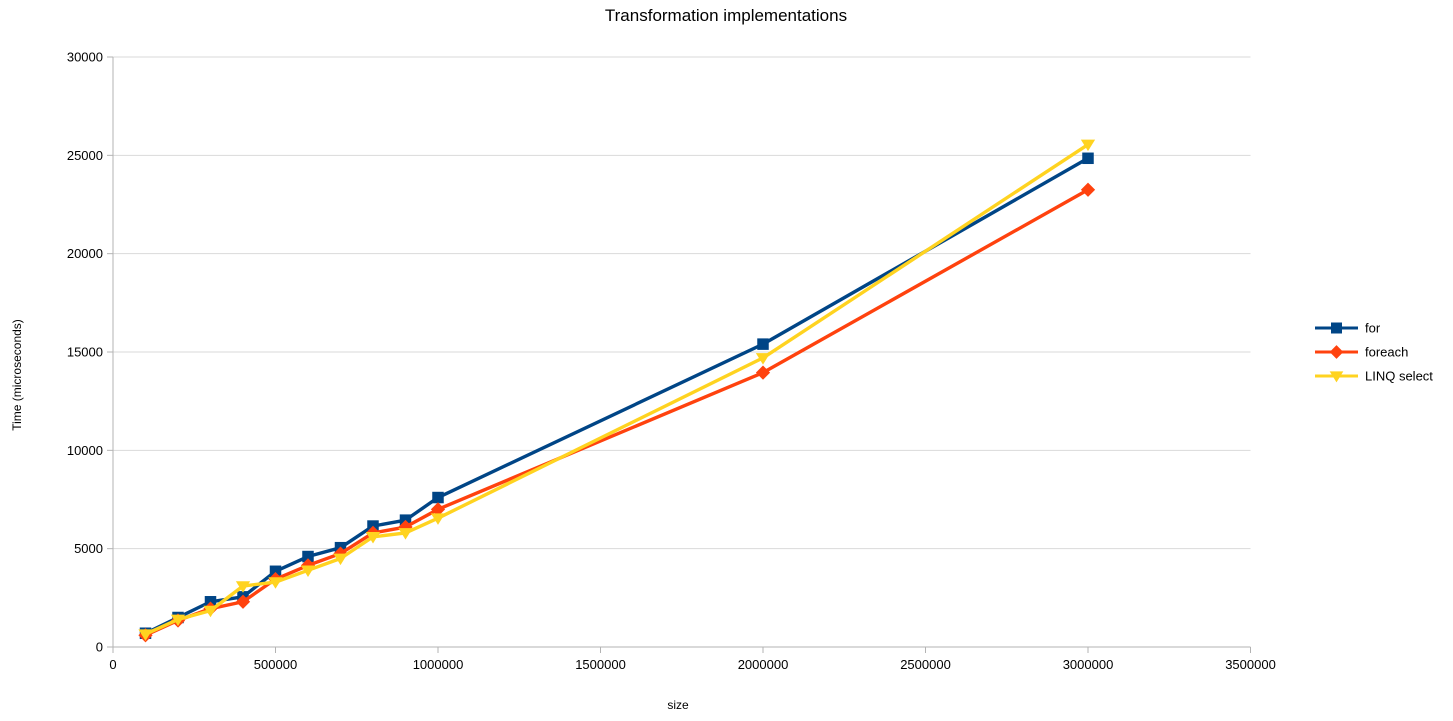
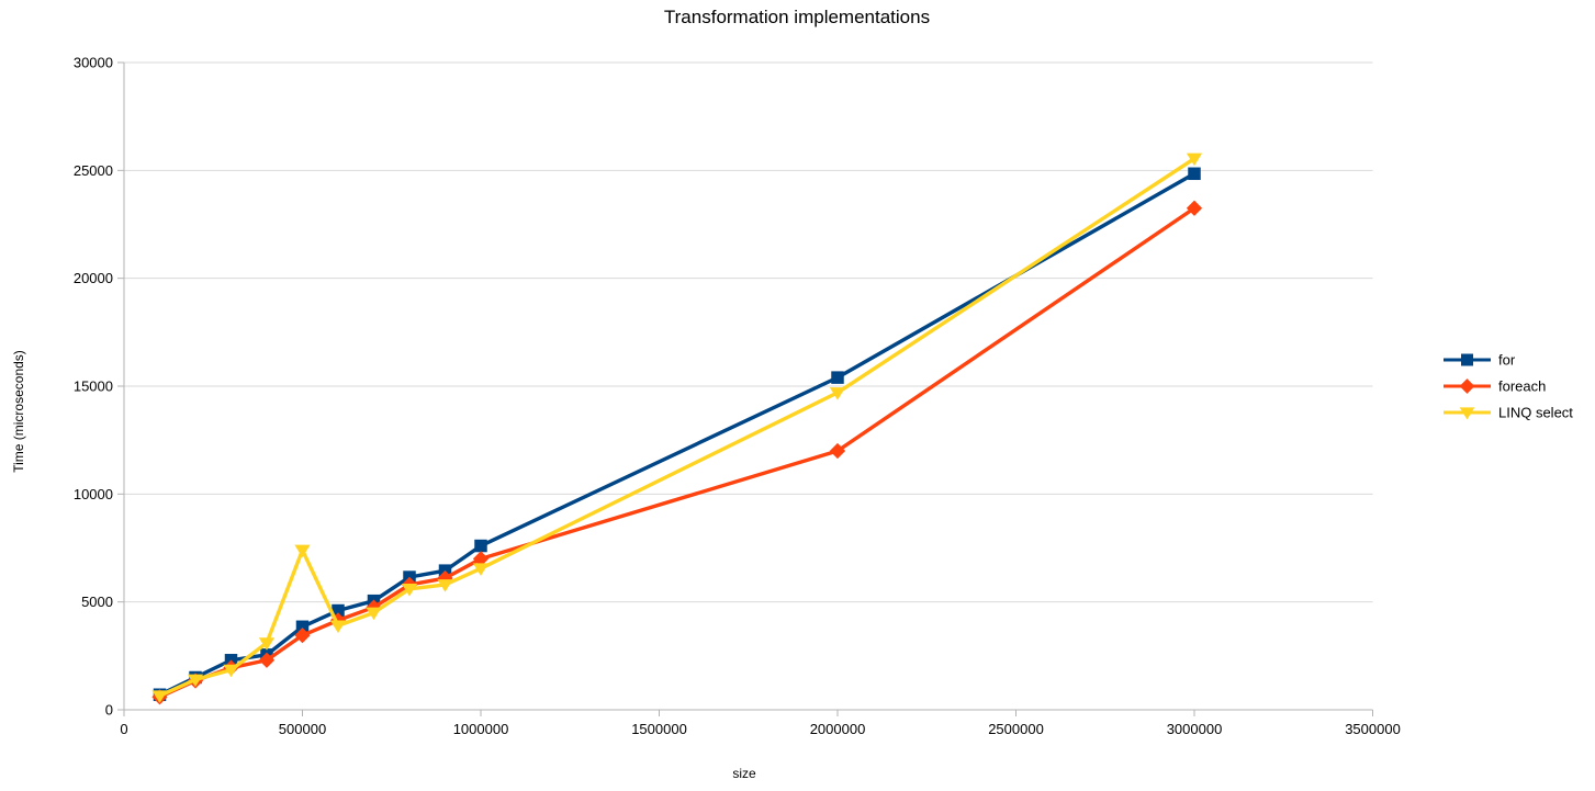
LINQ select/500000: 3300 -> 7400
foreach/2000000: 14000 -> 12000
